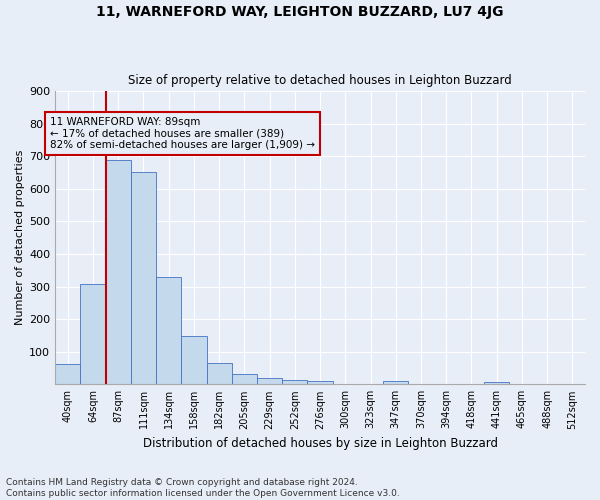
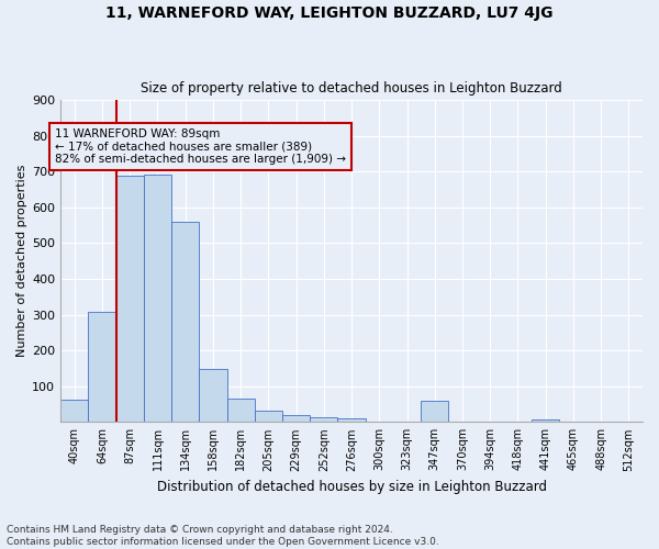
111sqm: 651 -> 690
134sqm: 330 -> 560
347sqm: 10 -> 60
